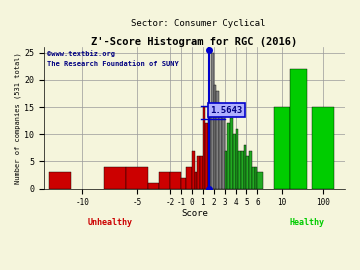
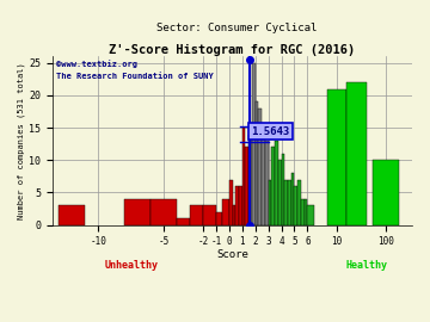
10: 15 -> 21
100: 15 -> 10
